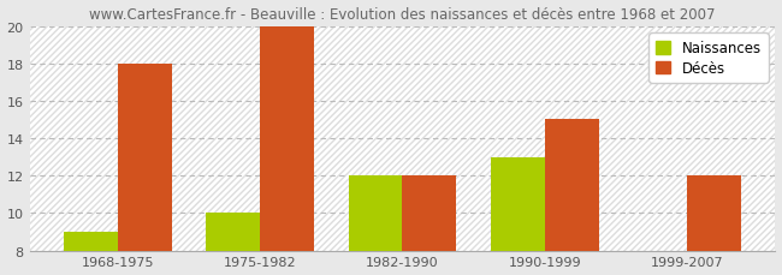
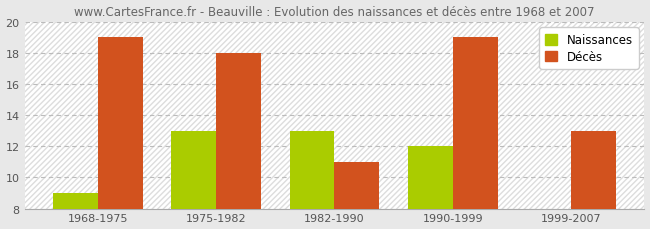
Décès/1968-1975: 18 -> 19
Naissances/1975-1982: 10 -> 13
Décès/1975-1982: 20 -> 18
Naissances/1982-1990: 12 -> 13
Décès/1982-1990: 12 -> 11
Naissances/1990-1999: 13 -> 12
Décès/1990-1999: 15 -> 19
Décès/1999-2007: 12 -> 13
